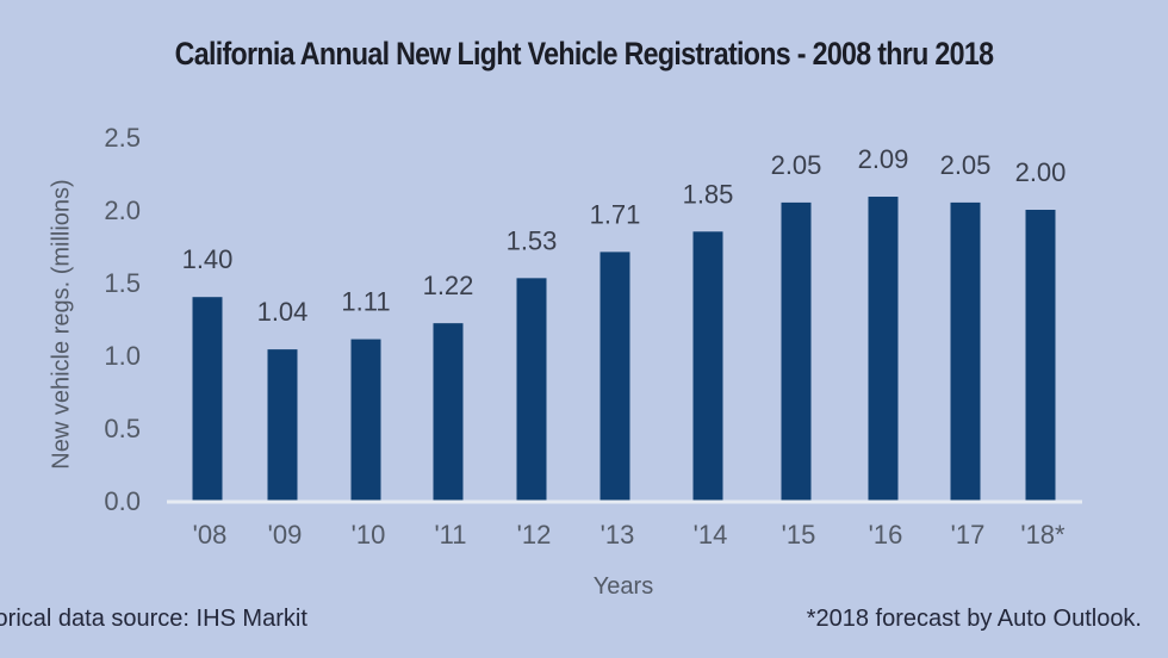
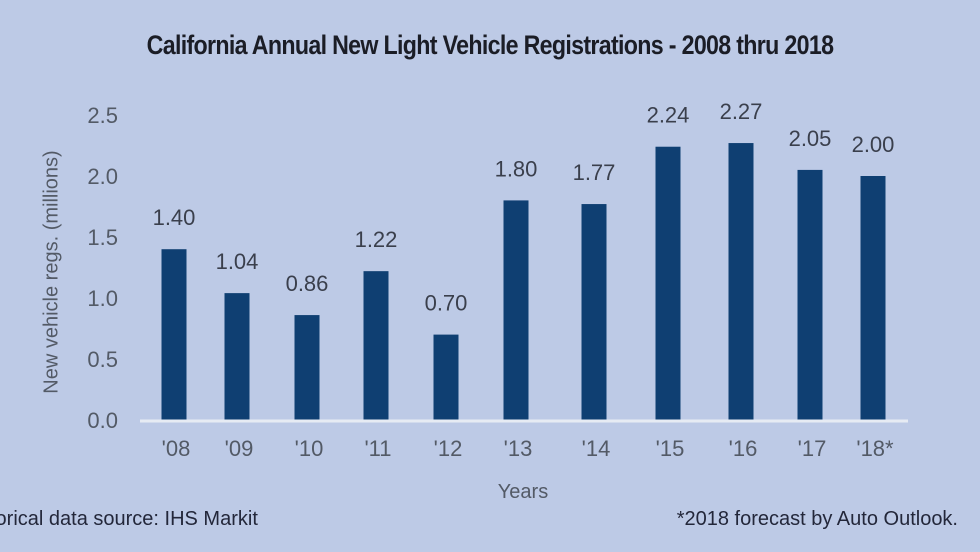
'10: 1.11 -> 0.86
'12: 1.53 -> 0.70
'13: 1.71 -> 1.80
'14: 1.85 -> 1.77
'15: 2.05 -> 2.24
'16: 2.09 -> 2.27
